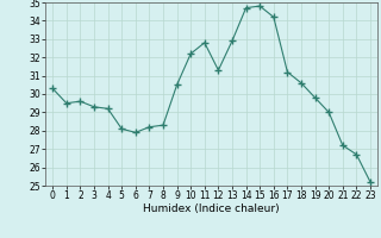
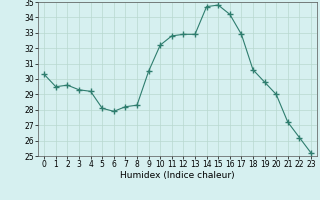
12: 31.3 -> 32.9
17: 31.2 -> 32.9
22: 26.7 -> 26.2
